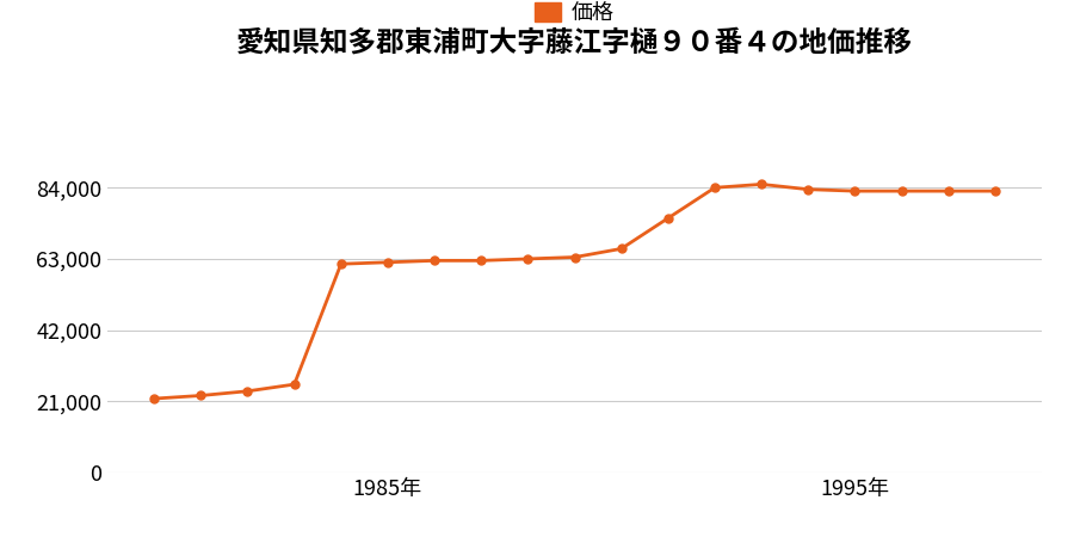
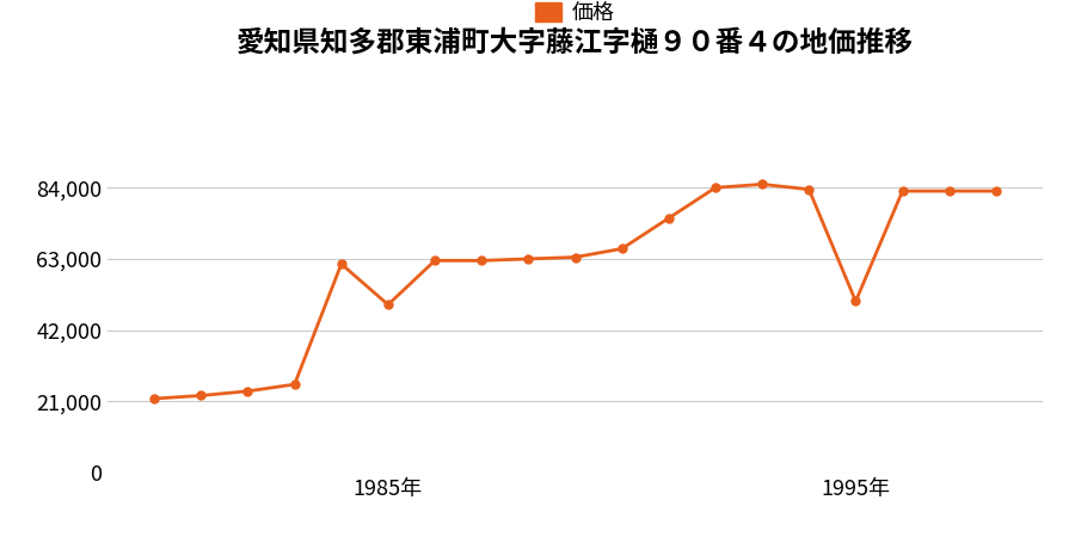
1985年: 62,000 -> 49,500
1995年: 83,000 -> 50,500
